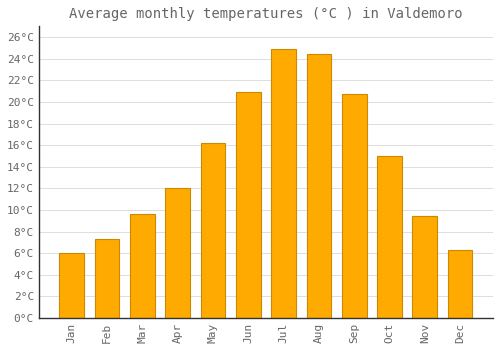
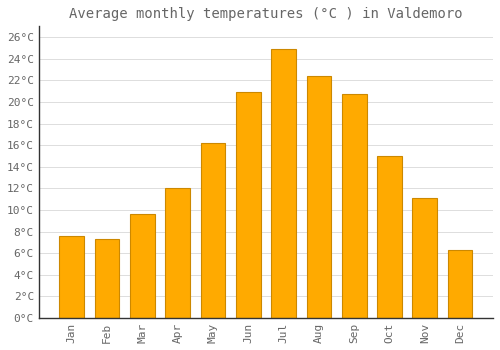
Jan: 6.0°C -> 7.6°C
Aug: 24.4°C -> 22.4°C
Nov: 9.4°C -> 11.1°C
